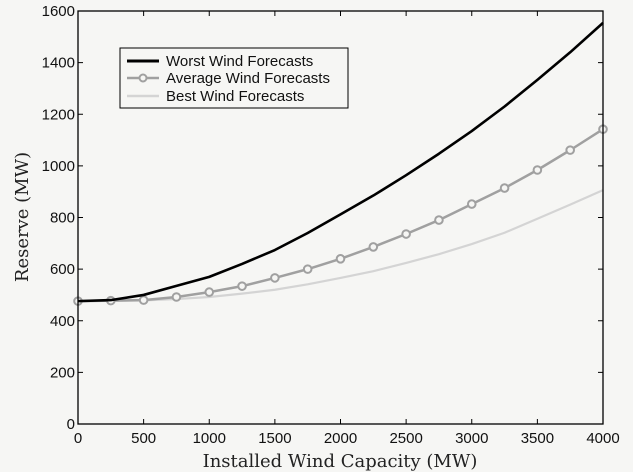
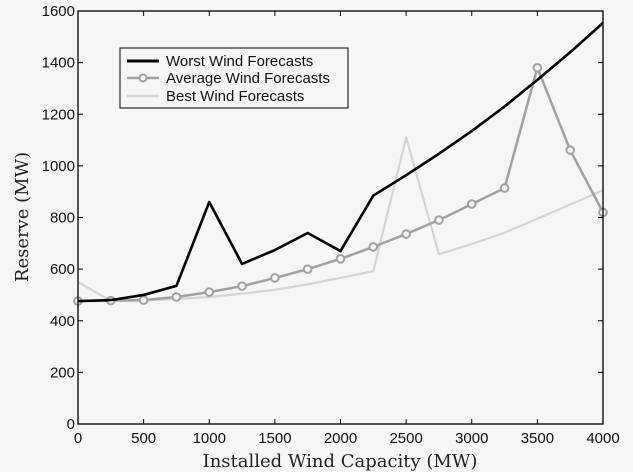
Best Wind Forecasts/0: 480 -> 550
Worst Wind Forecasts/1000: 570 -> 860
Worst Wind Forecasts/2000: 810 -> 670
Best Wind Forecasts/2500: 620 -> 1110
Average Wind Forecasts/3500: 980 -> 1380
Average Wind Forecasts/4000: 1140 -> 820
